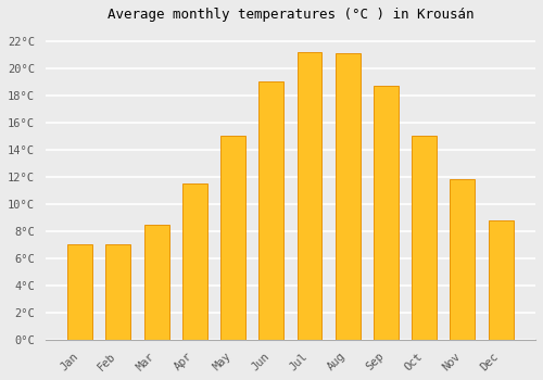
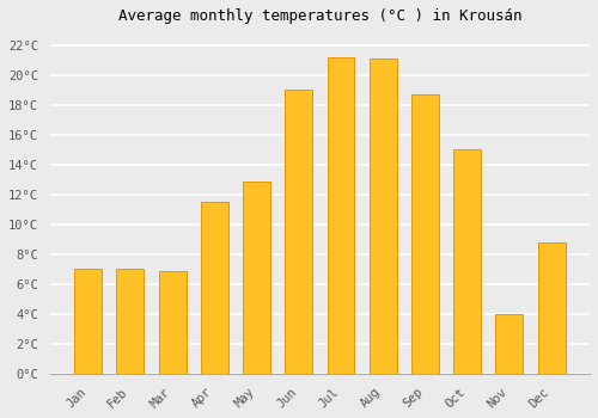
Mar: 8.5°C -> 6.9°C
May: 15.0°C -> 12.9°C
Nov: 11.8°C -> 4.0°C
